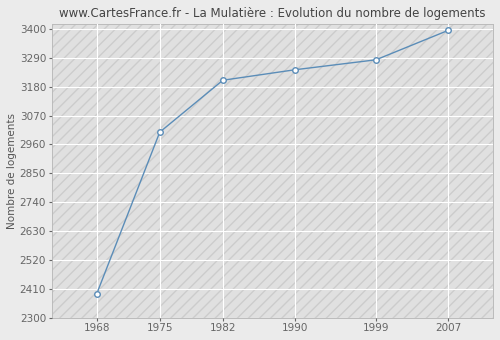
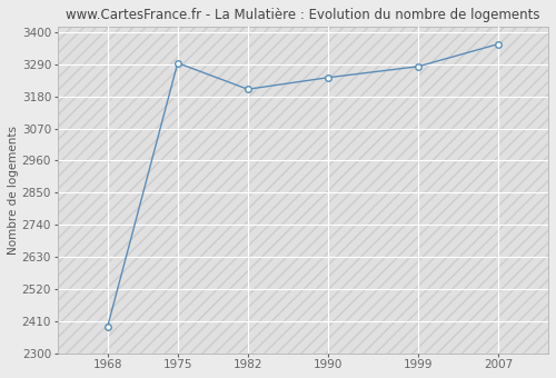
1975: 3007 -> 3295
2007: 3395 -> 3360
